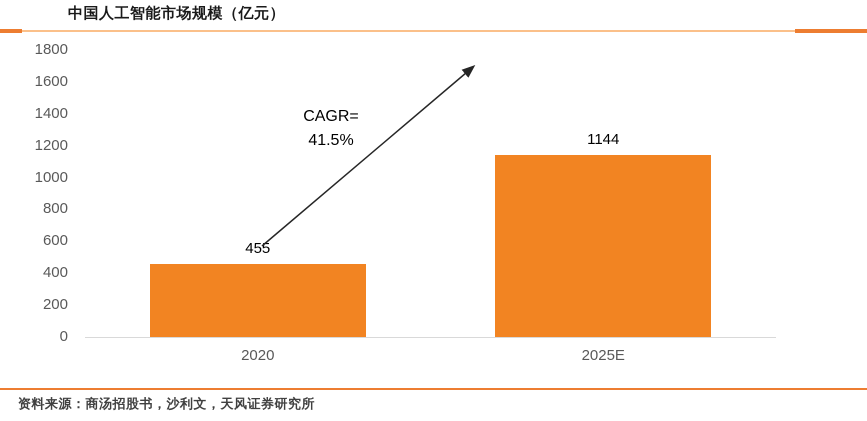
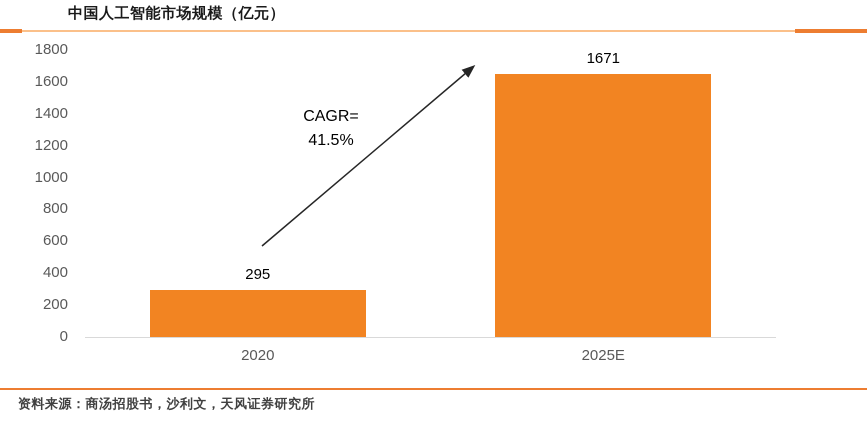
2020: 455 -> 295
2025E: 1144 -> 1671
